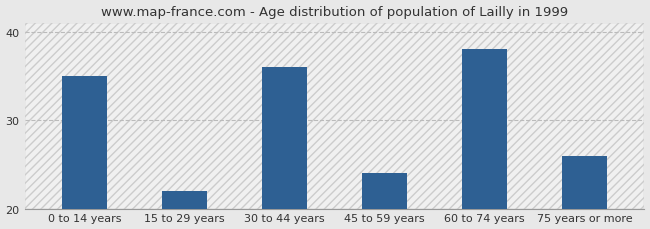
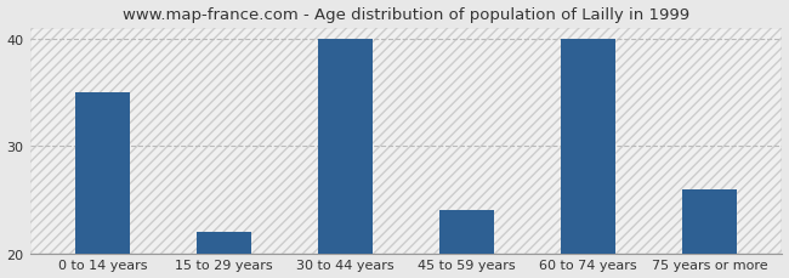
30 to 44 years: 36 -> 40
60 to 74 years: 38 -> 40
